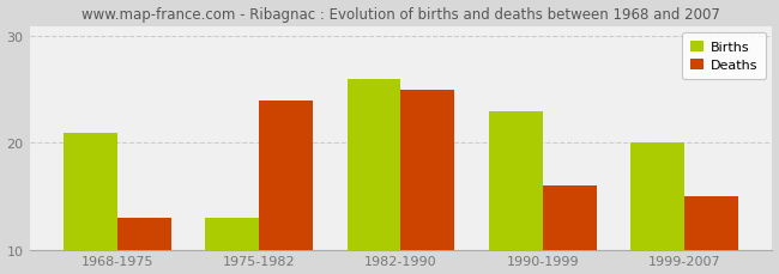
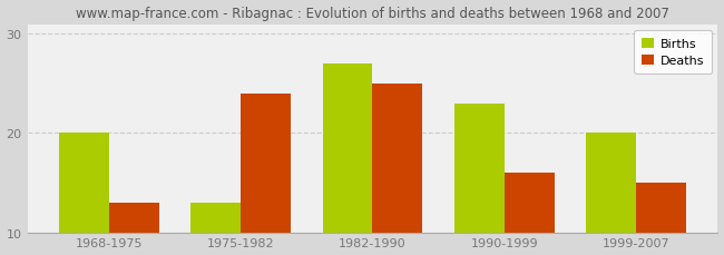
Births/1968-1975: 21 -> 20
Births/1982-1990: 26 -> 27
